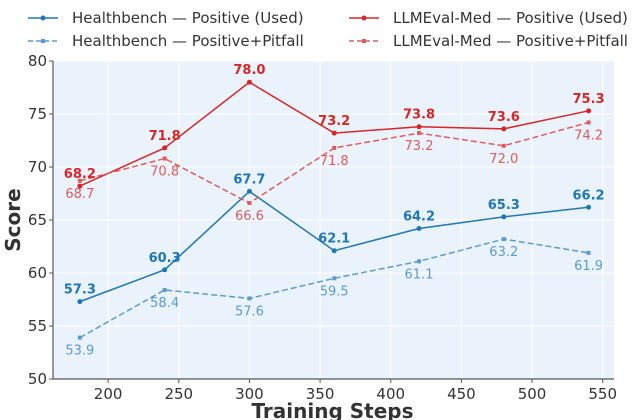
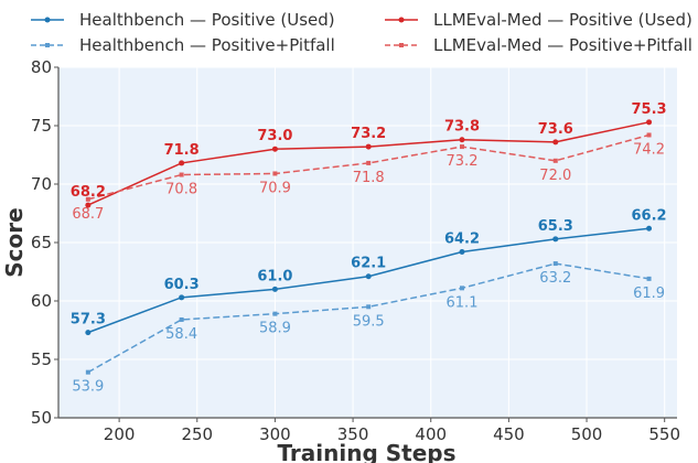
Healthbench — Positive (Used)/300: 67.7 -> 61.0
Healthbench — Positive+Pitfall/300: 57.6 -> 58.9
LLMEval-Med — Positive (Used)/300: 78.0 -> 73.0
LLMEval-Med — Positive+Pitfall/300: 66.6 -> 70.9
